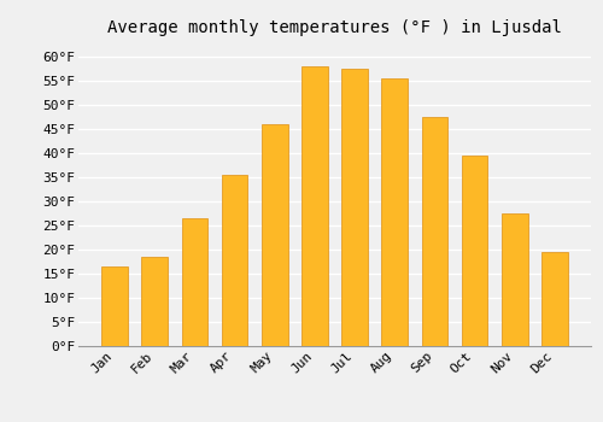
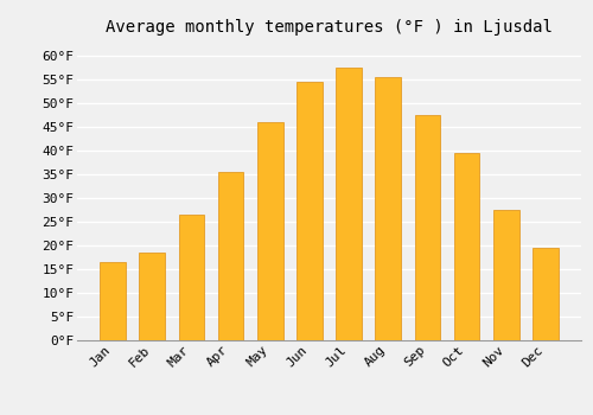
Jun: 58.0°F -> 54.5°F
